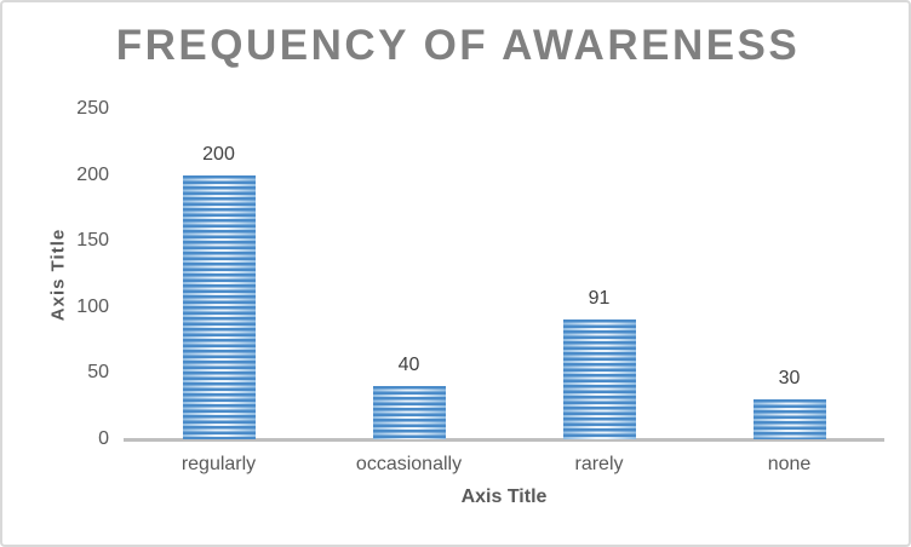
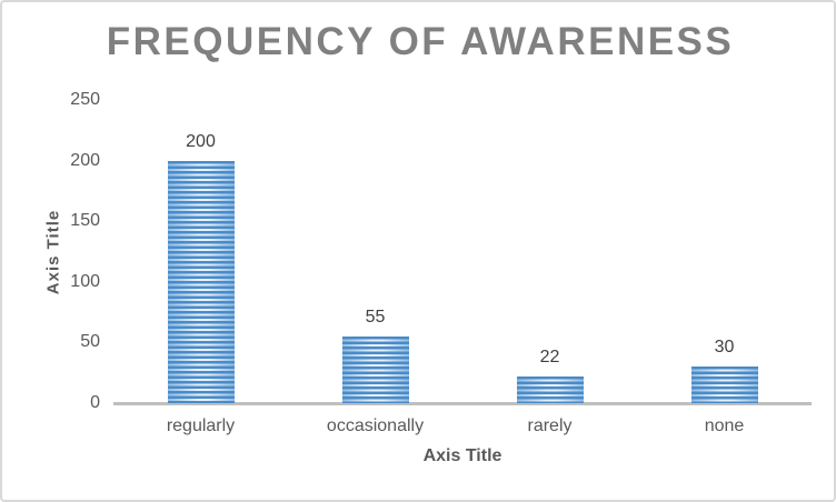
occasionally: 40 -> 55
rarely: 91 -> 22
